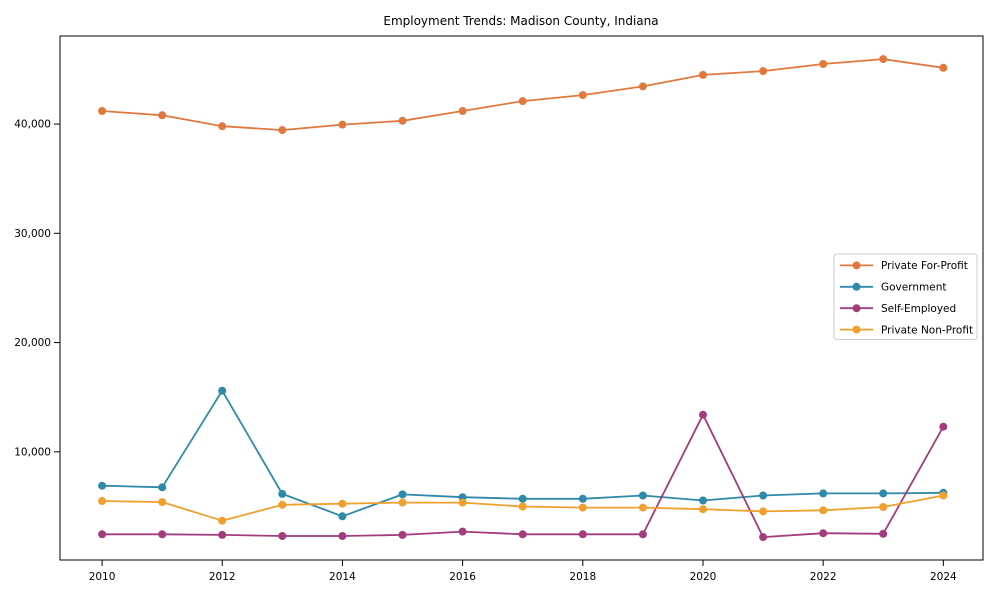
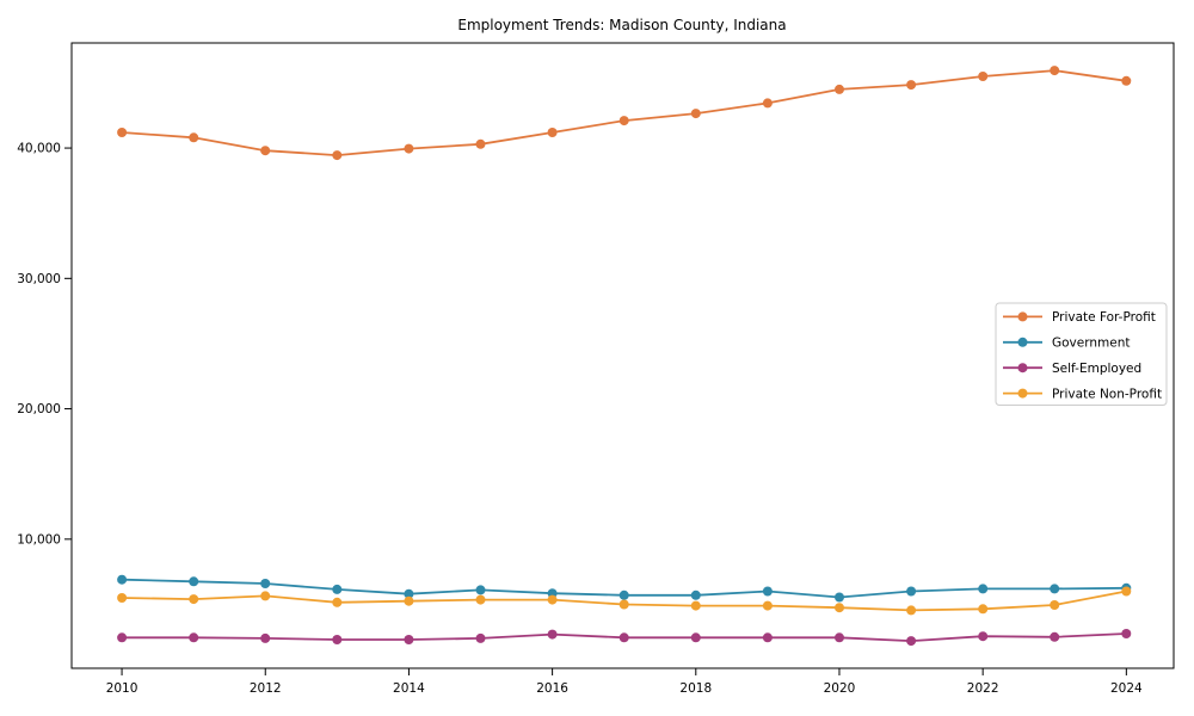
Government/2012: 15600 -> 6600
Private Non-Profit/2012: 3700 -> 5600
Government/2014: 4100 -> 5800
Self-Employed/2020: 13400 -> 2400
Self-Employed/2024: 12300 -> 2800
